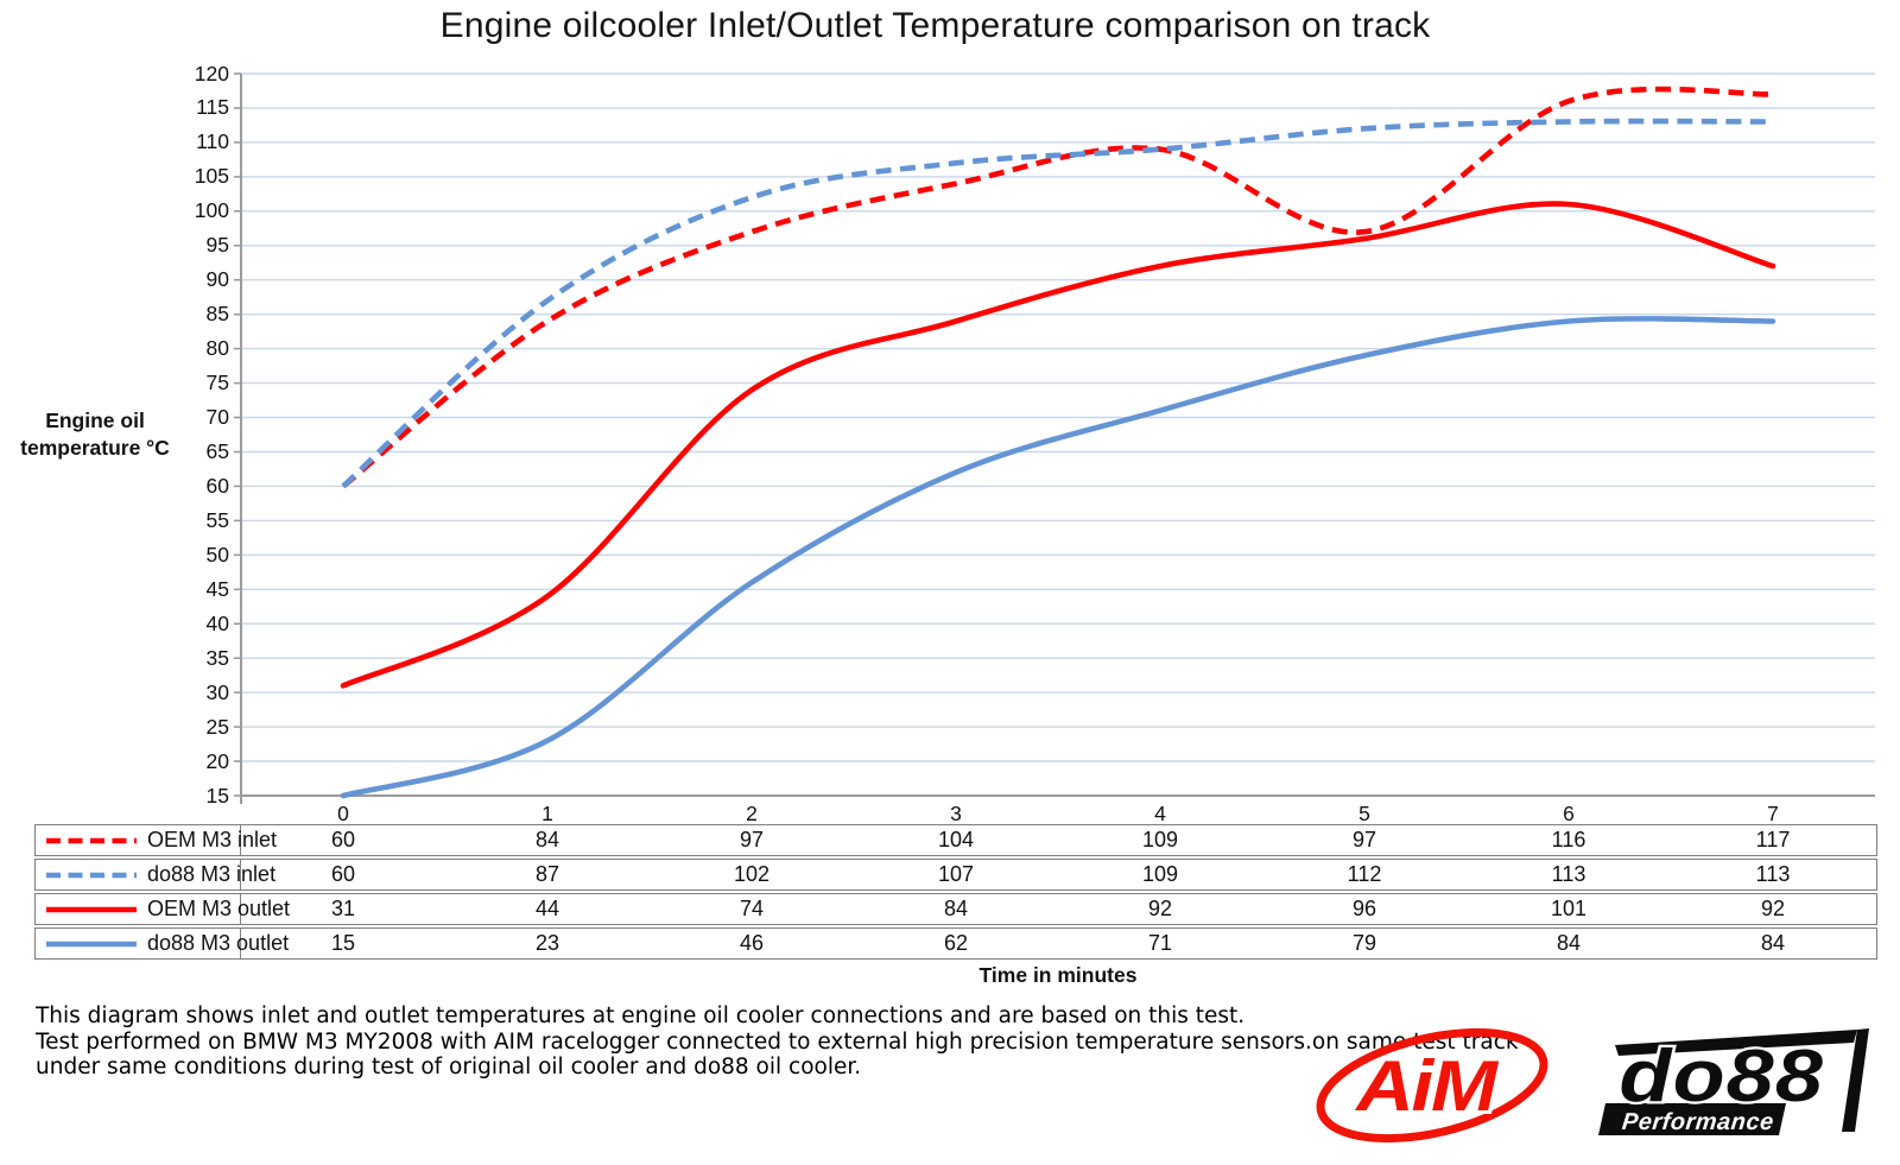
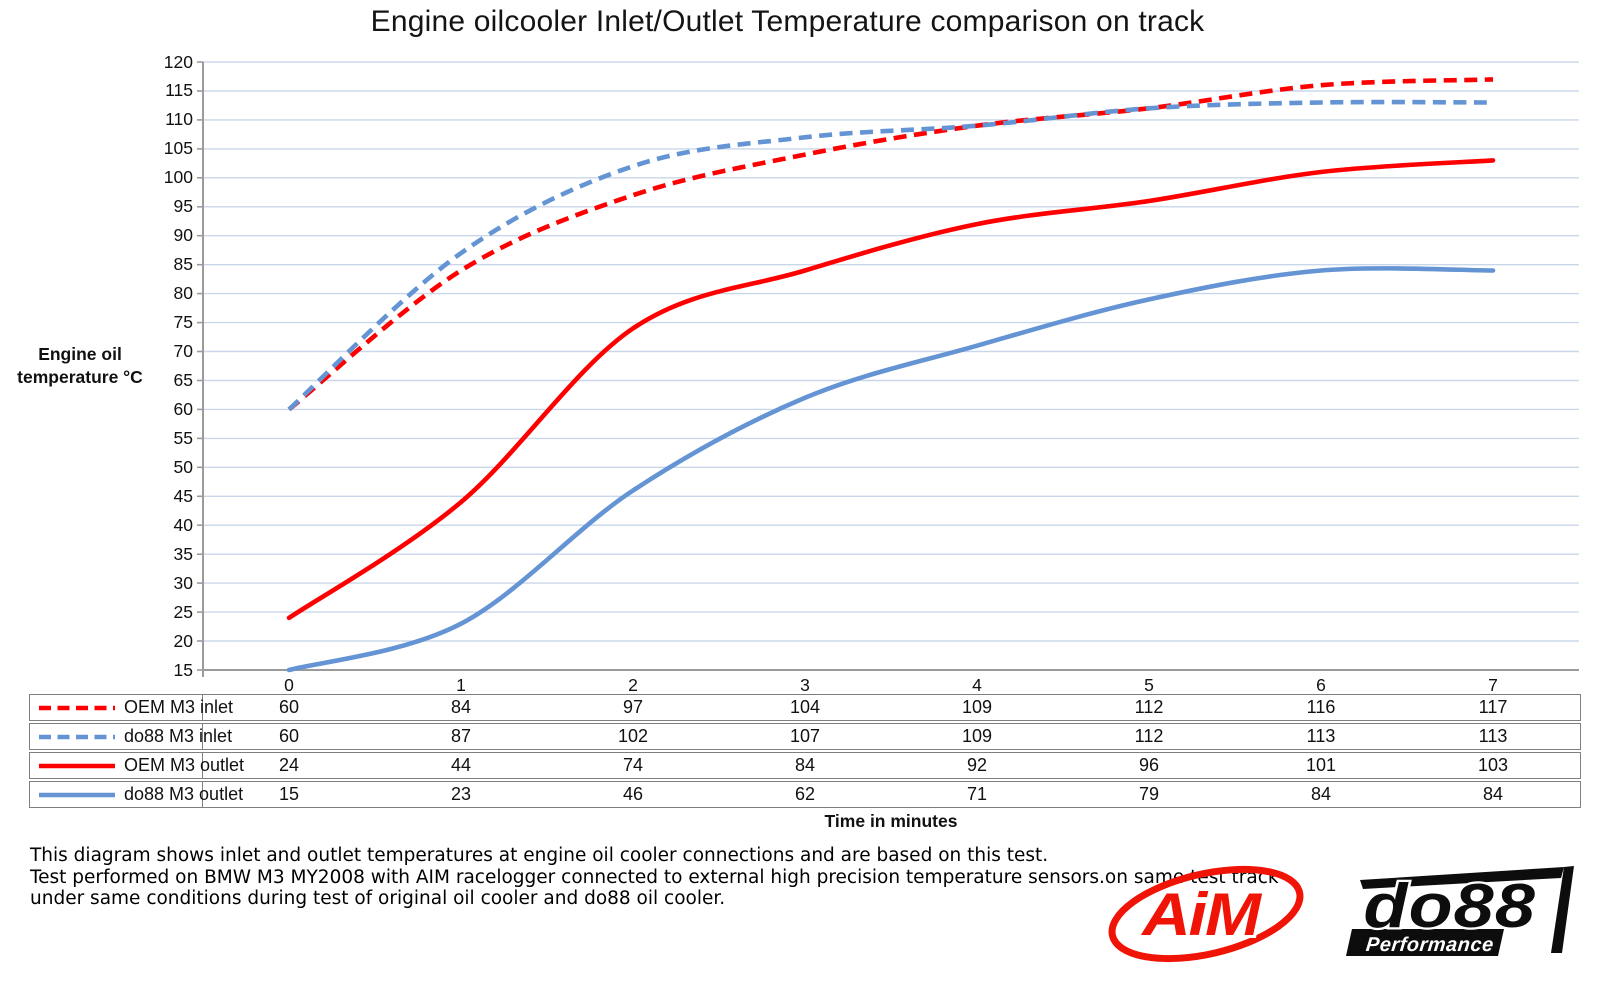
OEM M3 outlet/0: 31 -> 24
OEM M3 inlet/5: 97 -> 112
OEM M3 outlet/7: 92 -> 103
